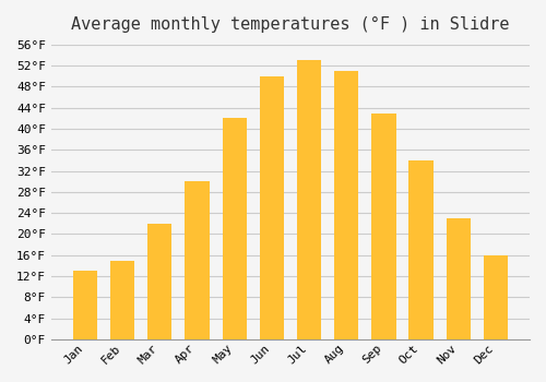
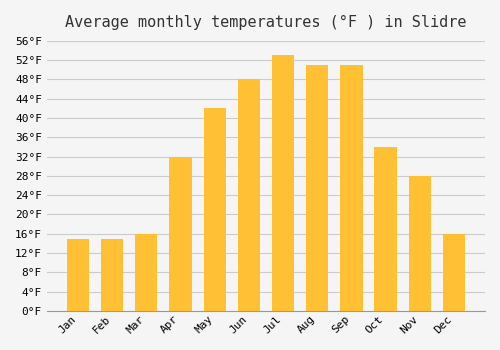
Jan: 13°F -> 15°F
Mar: 22°F -> 16°F
Apr: 30°F -> 32°F
Jun: 50°F -> 48°F
Sep: 43°F -> 51°F
Nov: 23°F -> 28°F
